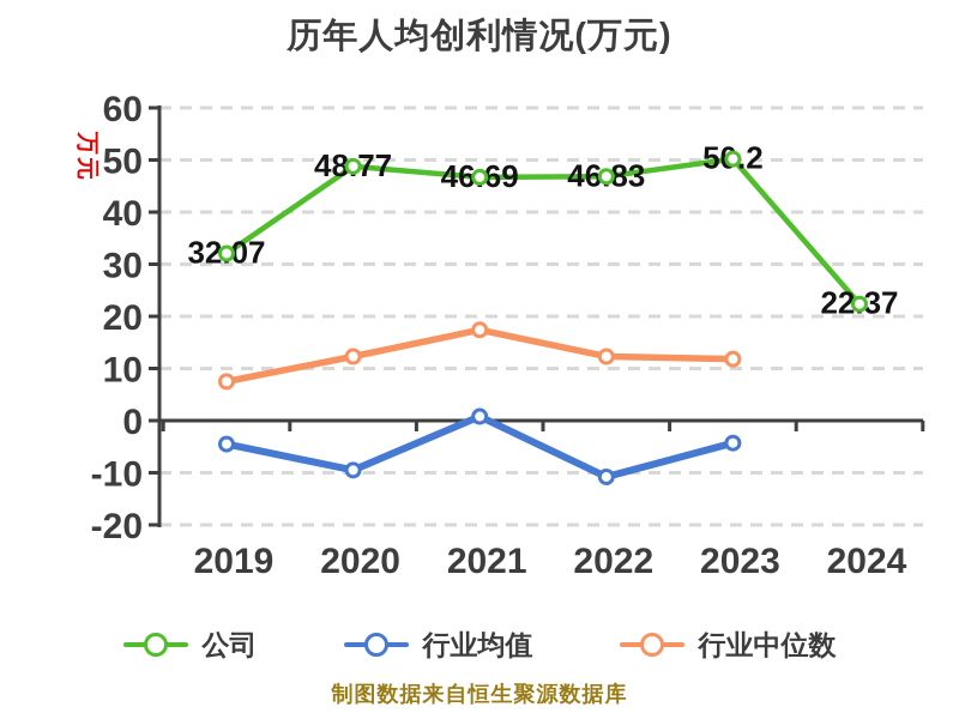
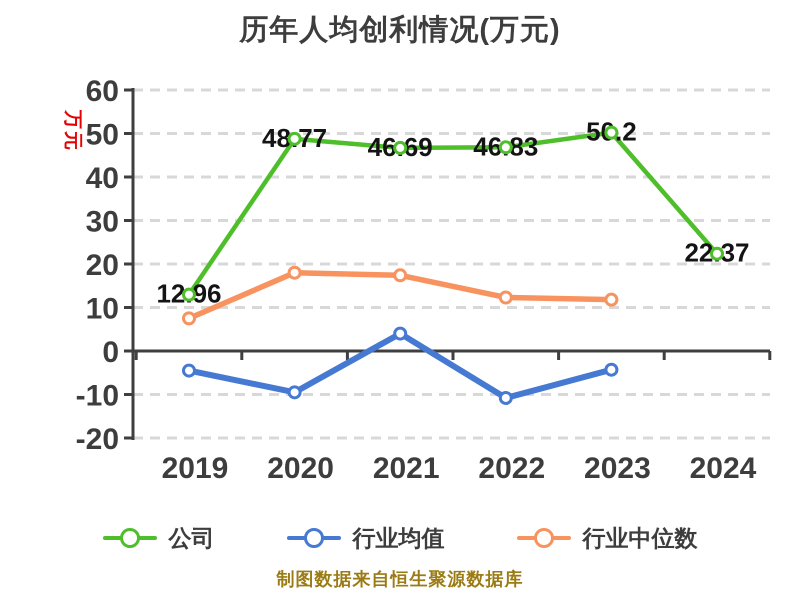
公司/2019: 32.07 -> 12.96
行业中位数/2020: 12 -> 18
行业均值/2021: 1 -> 4
